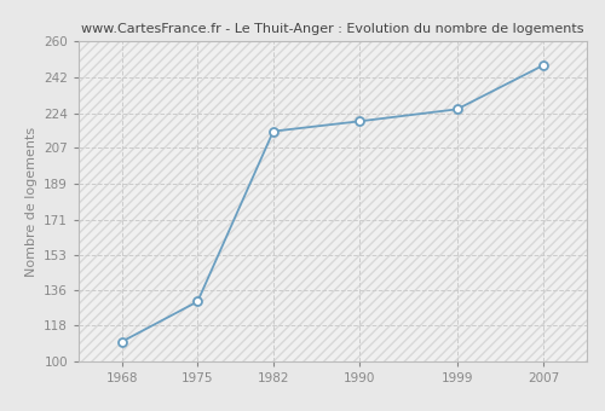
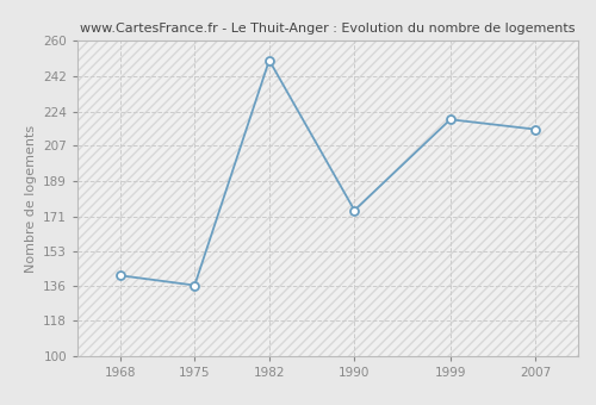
1968: 110 -> 141
1975: 130 -> 136
1982: 215 -> 250
1990: 220 -> 174
1999: 226 -> 220
2007: 248 -> 215
